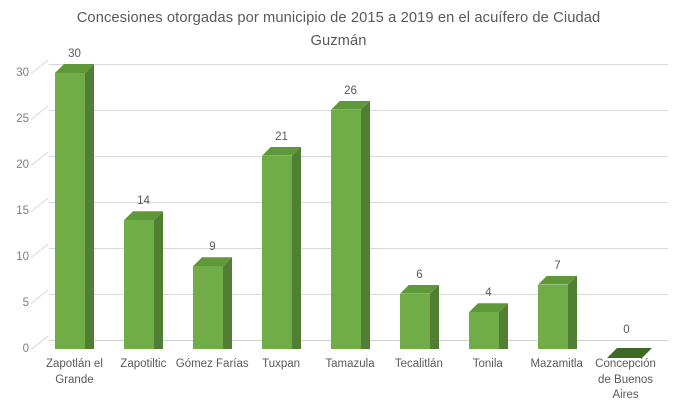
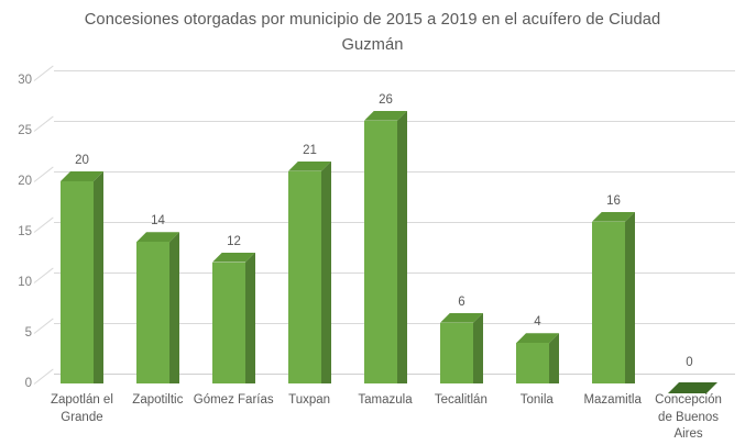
Zapotlán el Grande: 30 -> 20
Gómez Farías: 9 -> 12
Mazamitla: 7 -> 16
